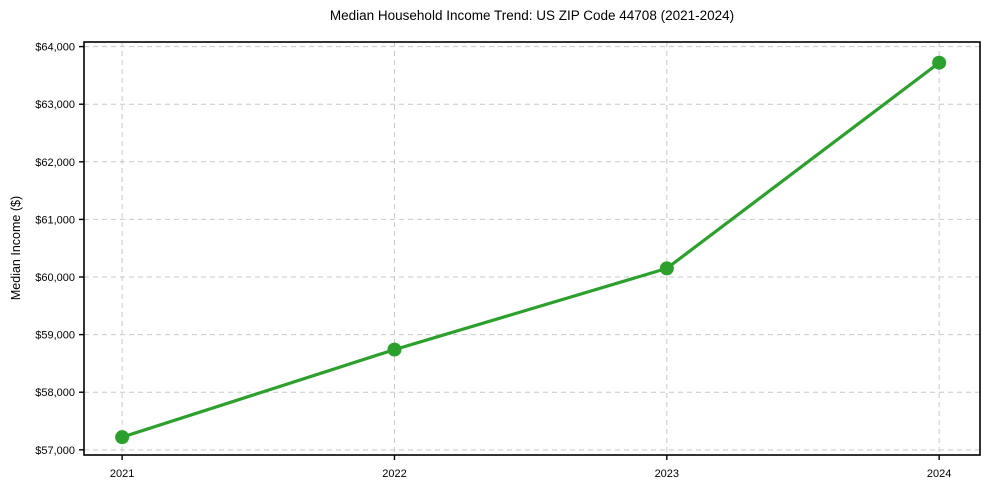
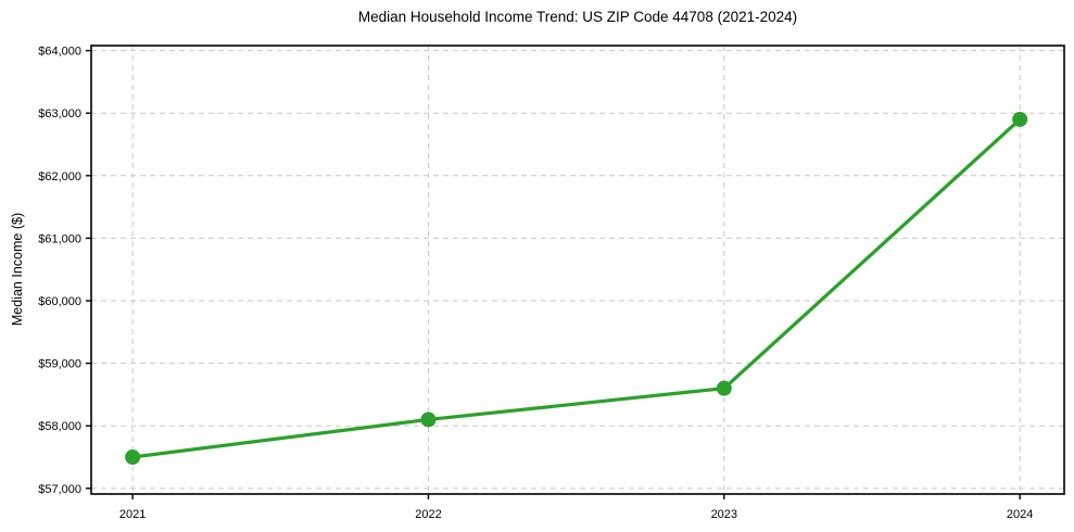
2021: $57200 -> $57500
2022: $58700 -> $58100
2023: $60200 -> $58600
2024: $63700 -> $62900
